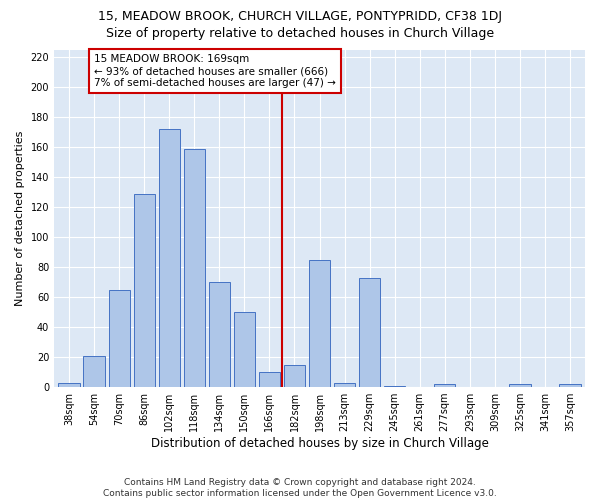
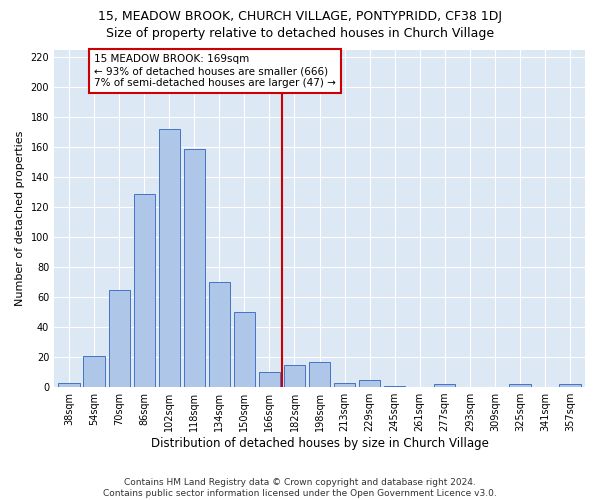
198sqm: 85 -> 17
229sqm: 73 -> 5
